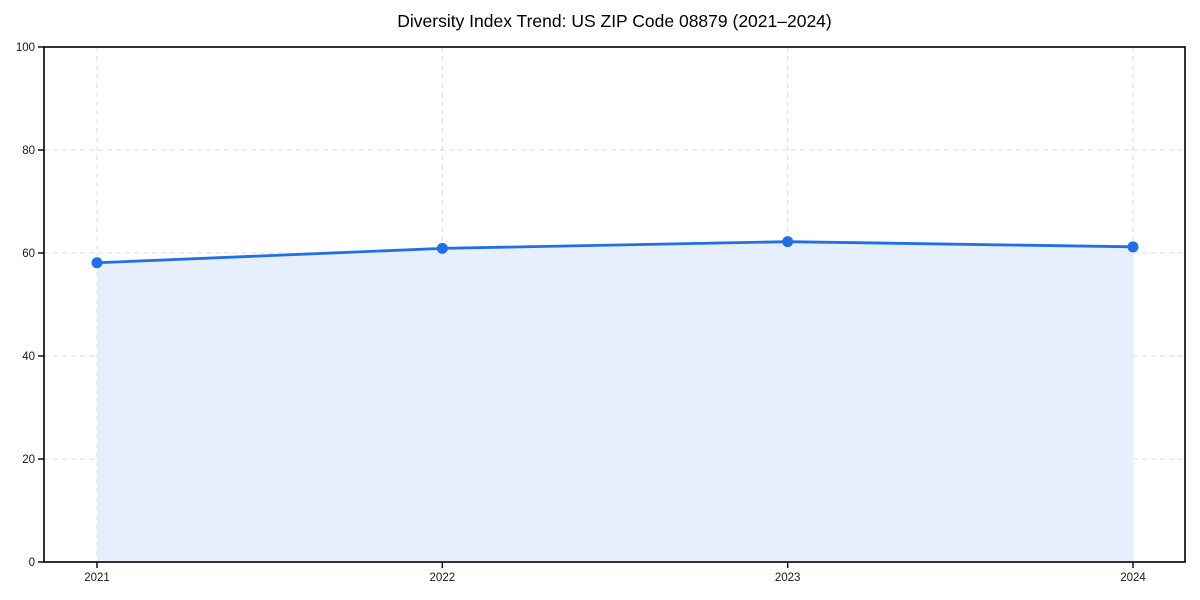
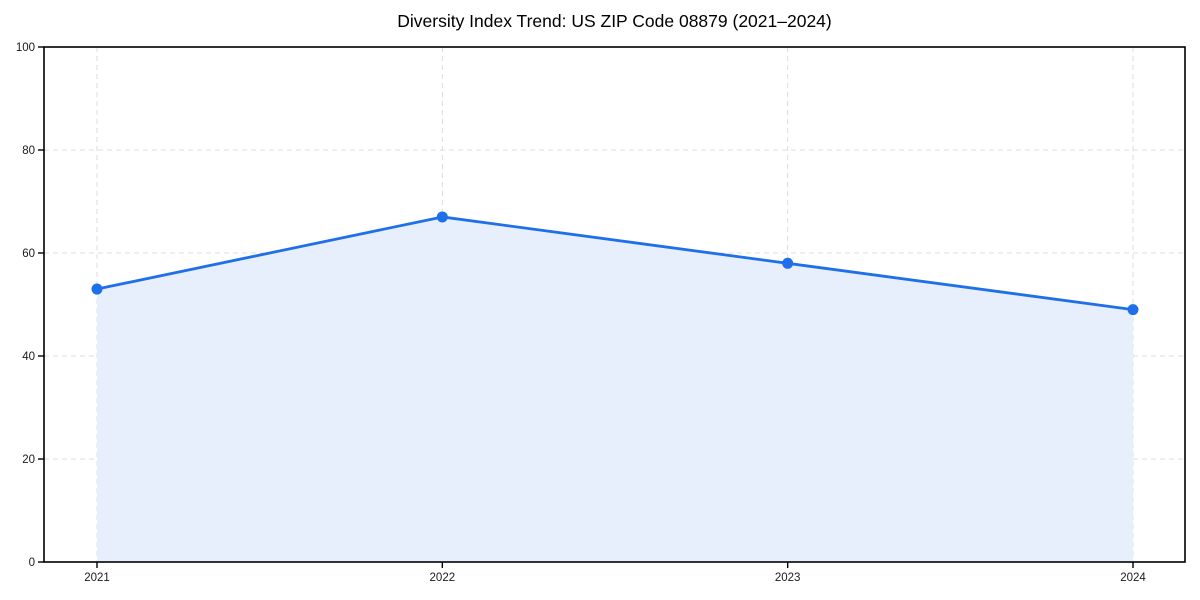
2021: 58 -> 53
2022: 61 -> 67
2023: 62 -> 58
2024: 61 -> 49
